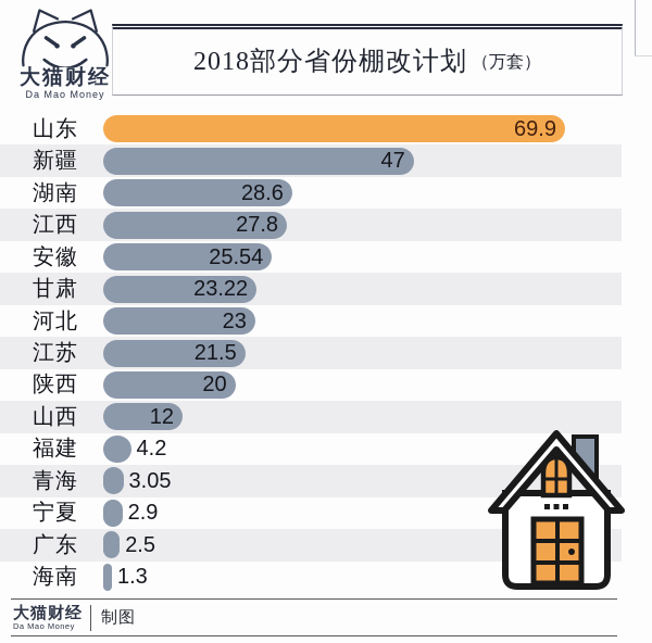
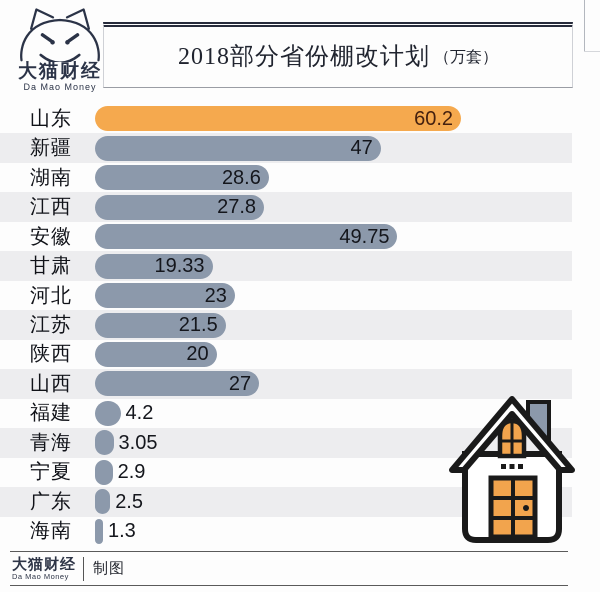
山东: 69.9 -> 60.2
安徽: 25.54 -> 49.75
甘肃: 23.22 -> 19.33
山西: 12 -> 27
